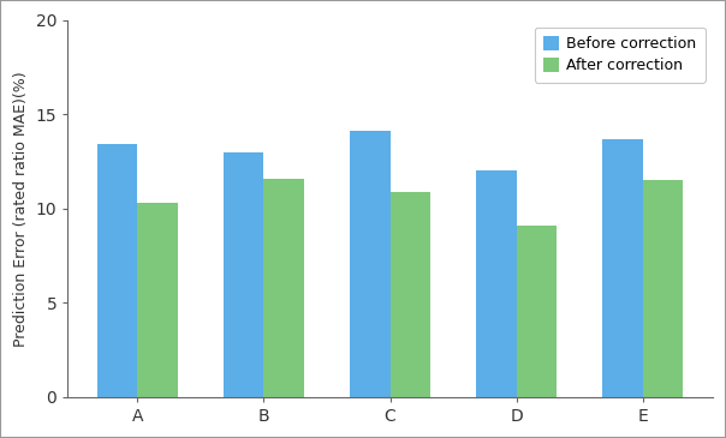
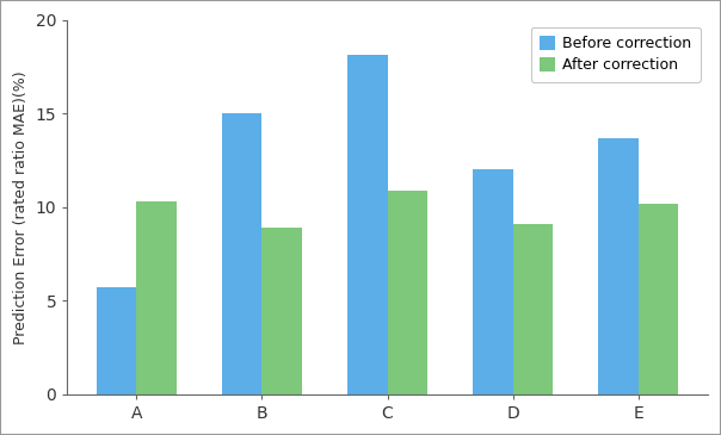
Before correction/A: 13.4 -> 5.7
Before correction/B: 13.0 -> 15.0
After correction/B: 11.6 -> 8.9
Before correction/C: 14.1 -> 18.1
After correction/E: 11.5 -> 10.2
